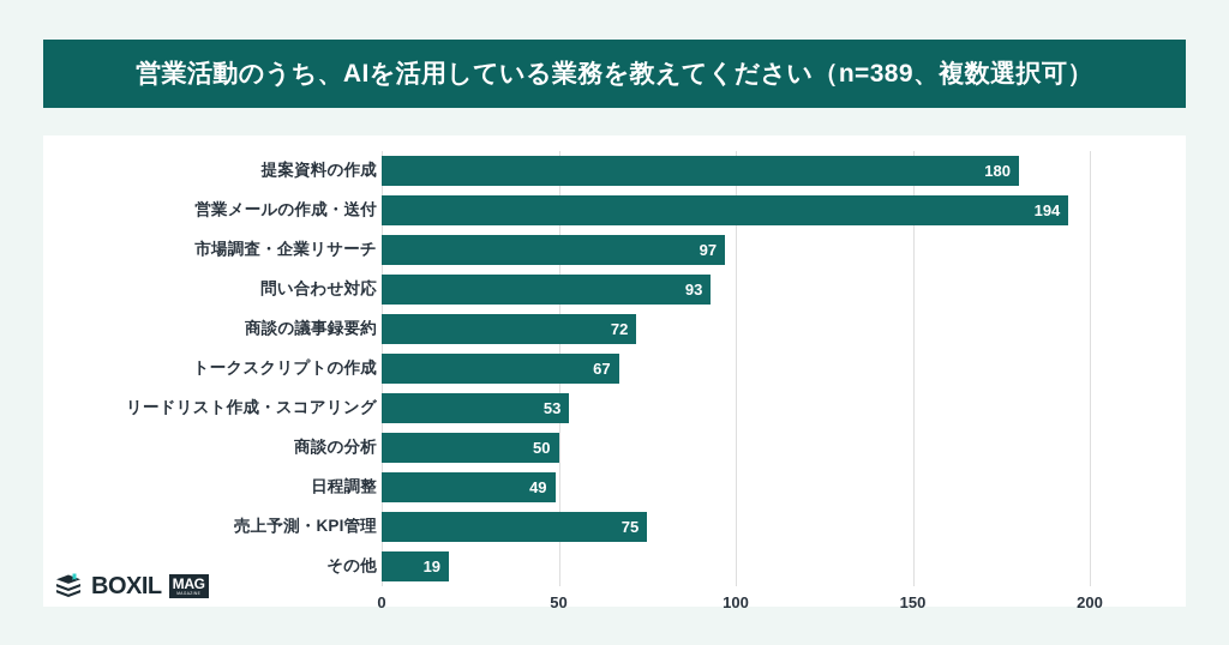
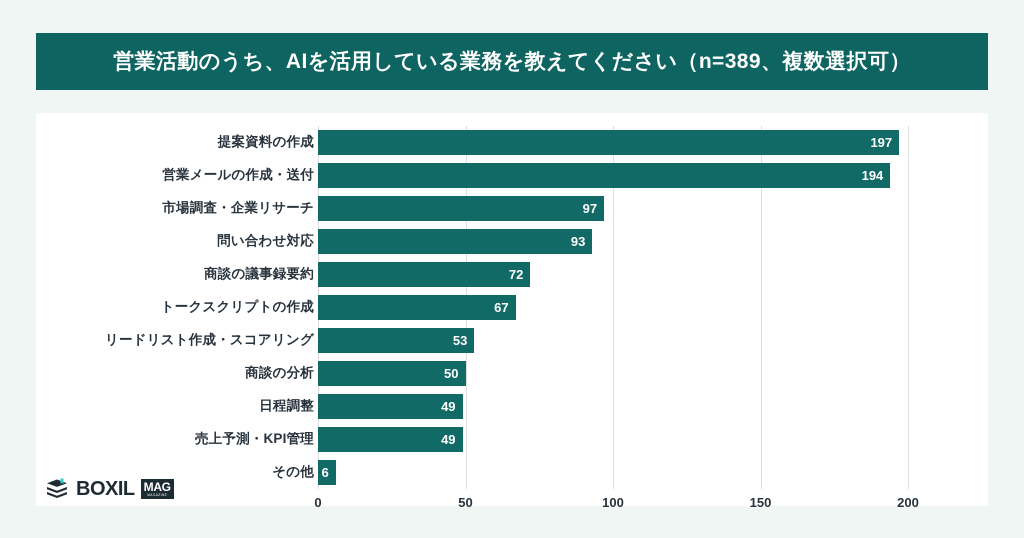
提案資料の作成: 180 -> 197
売上予測・KPI管理: 75 -> 49
その他: 19 -> 6
